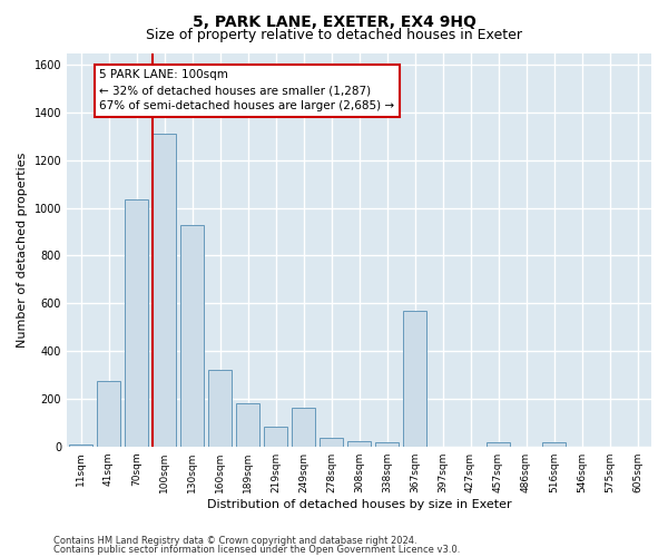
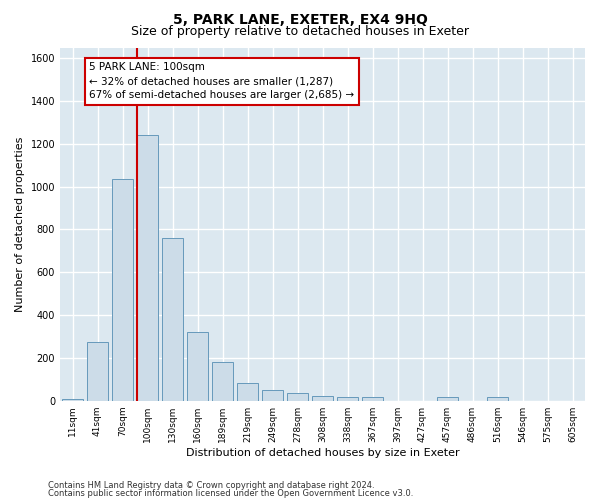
100sqm: 1310 -> 1240
130sqm: 930 -> 760
249sqm: 160 -> 50
367sqm: 570 -> 18
